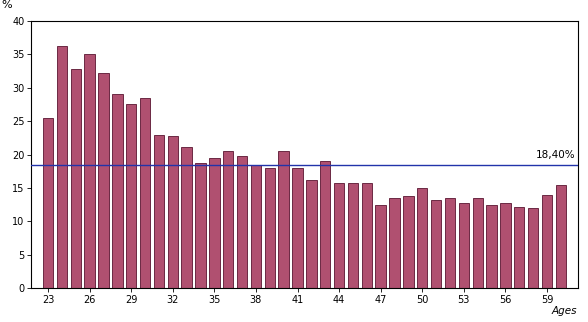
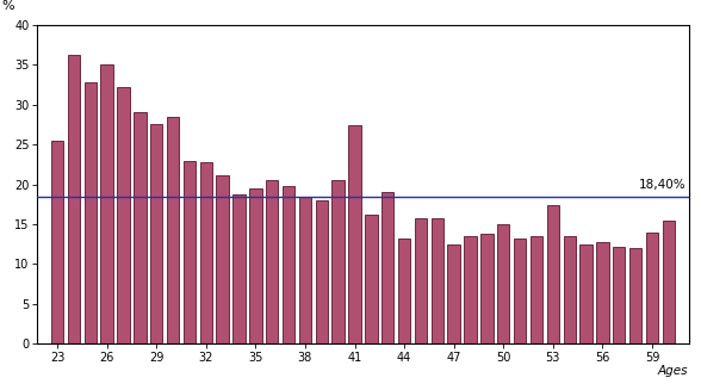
41: 18.0 -> 27.4
44: 15.7 -> 13.2
53: 12.8 -> 17.4
